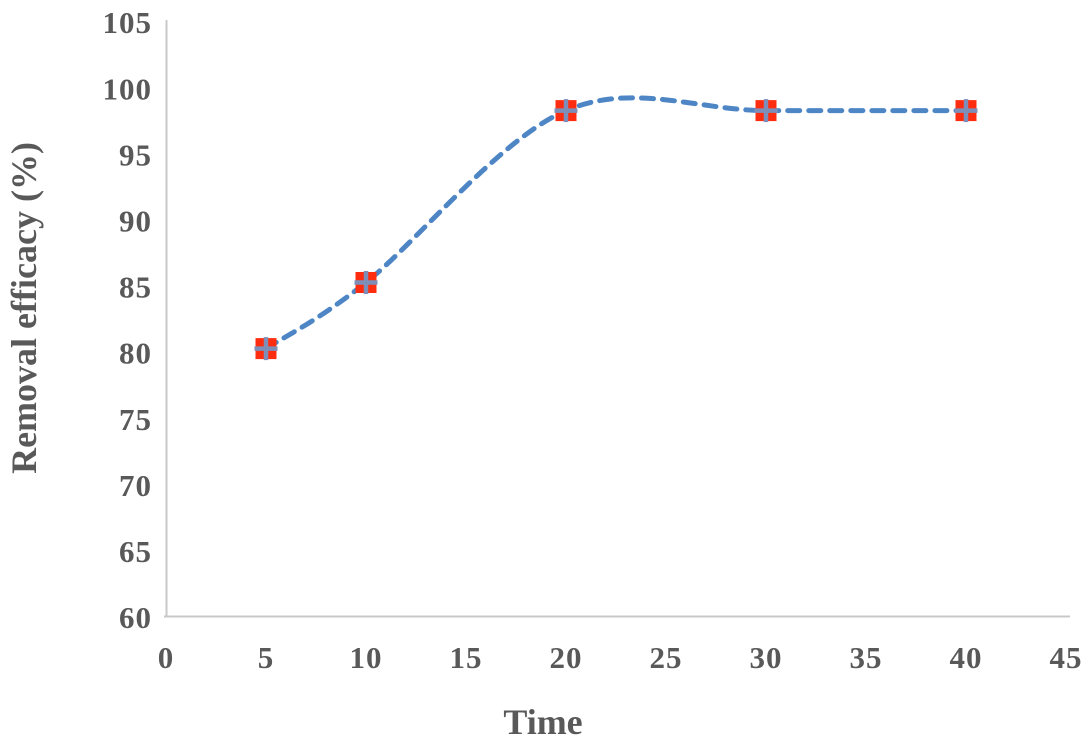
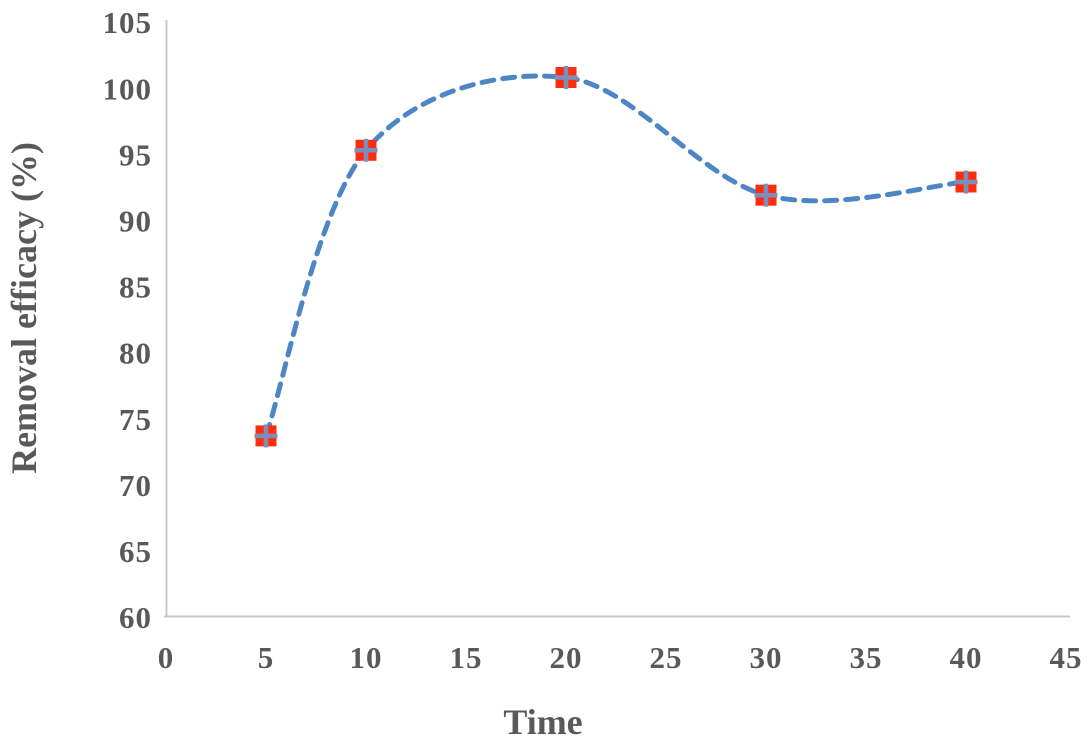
5: 80.3 -> 73.7
10: 85.3 -> 95.3
20: 98.3 -> 100.8
30: 98.3 -> 91.9
40: 98.3 -> 92.9
